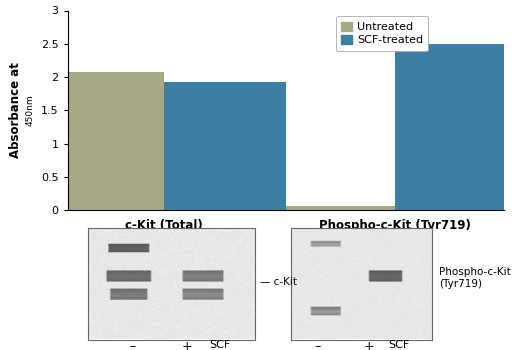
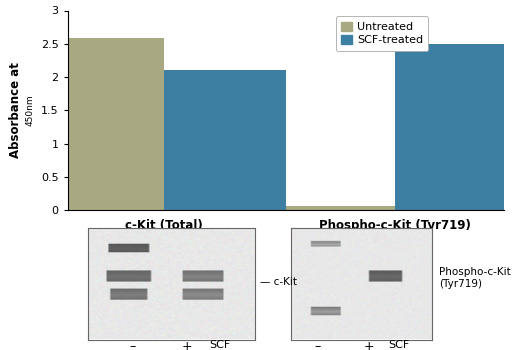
Untreated/c-Kit (Total): 2.07 -> 2.58
SCF-treated/c-Kit (Total): 1.93 -> 2.10
